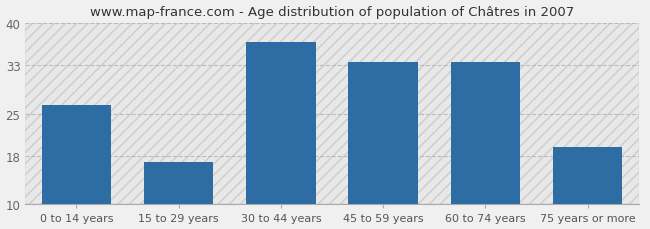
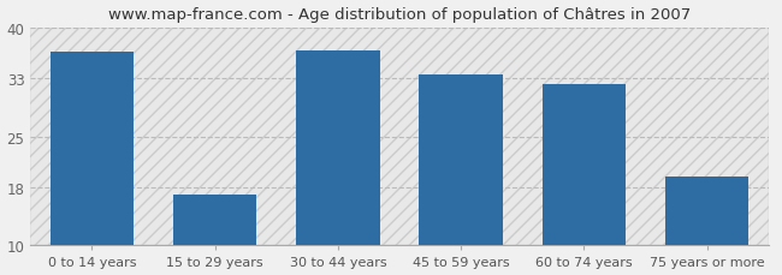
0 to 14 years: 26.5 -> 36.6
60 to 74 years: 33.5 -> 32.2
